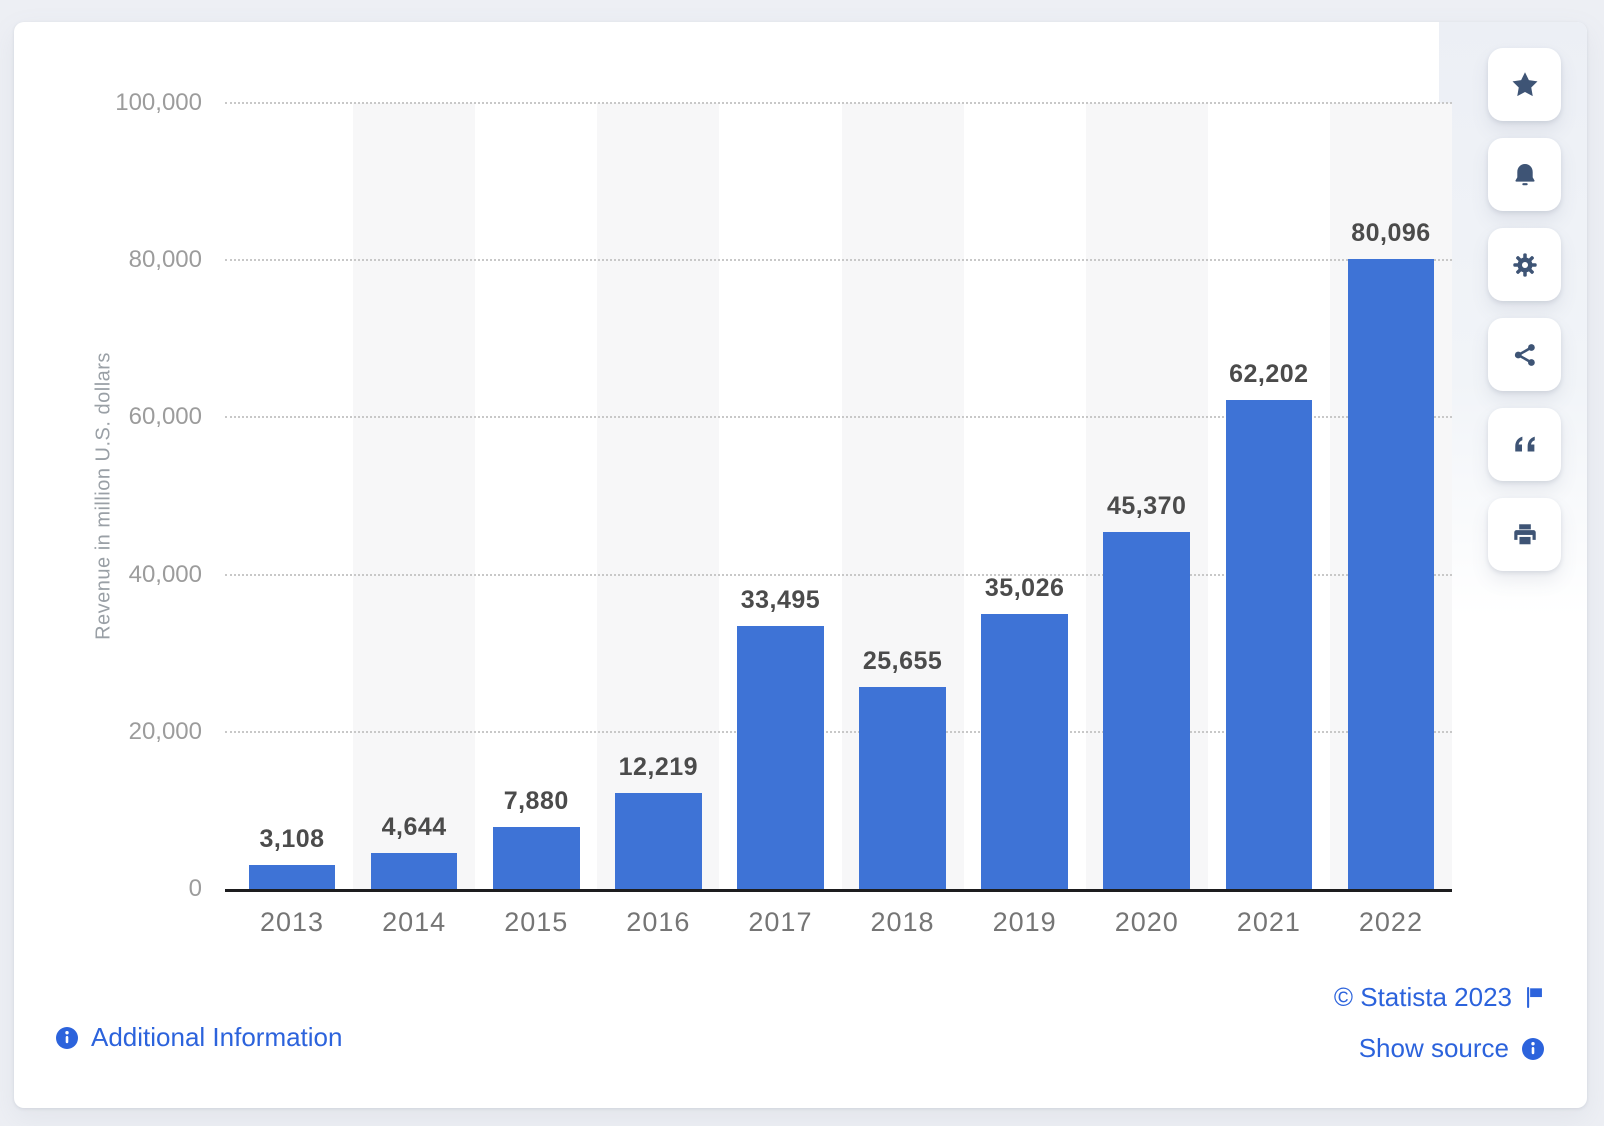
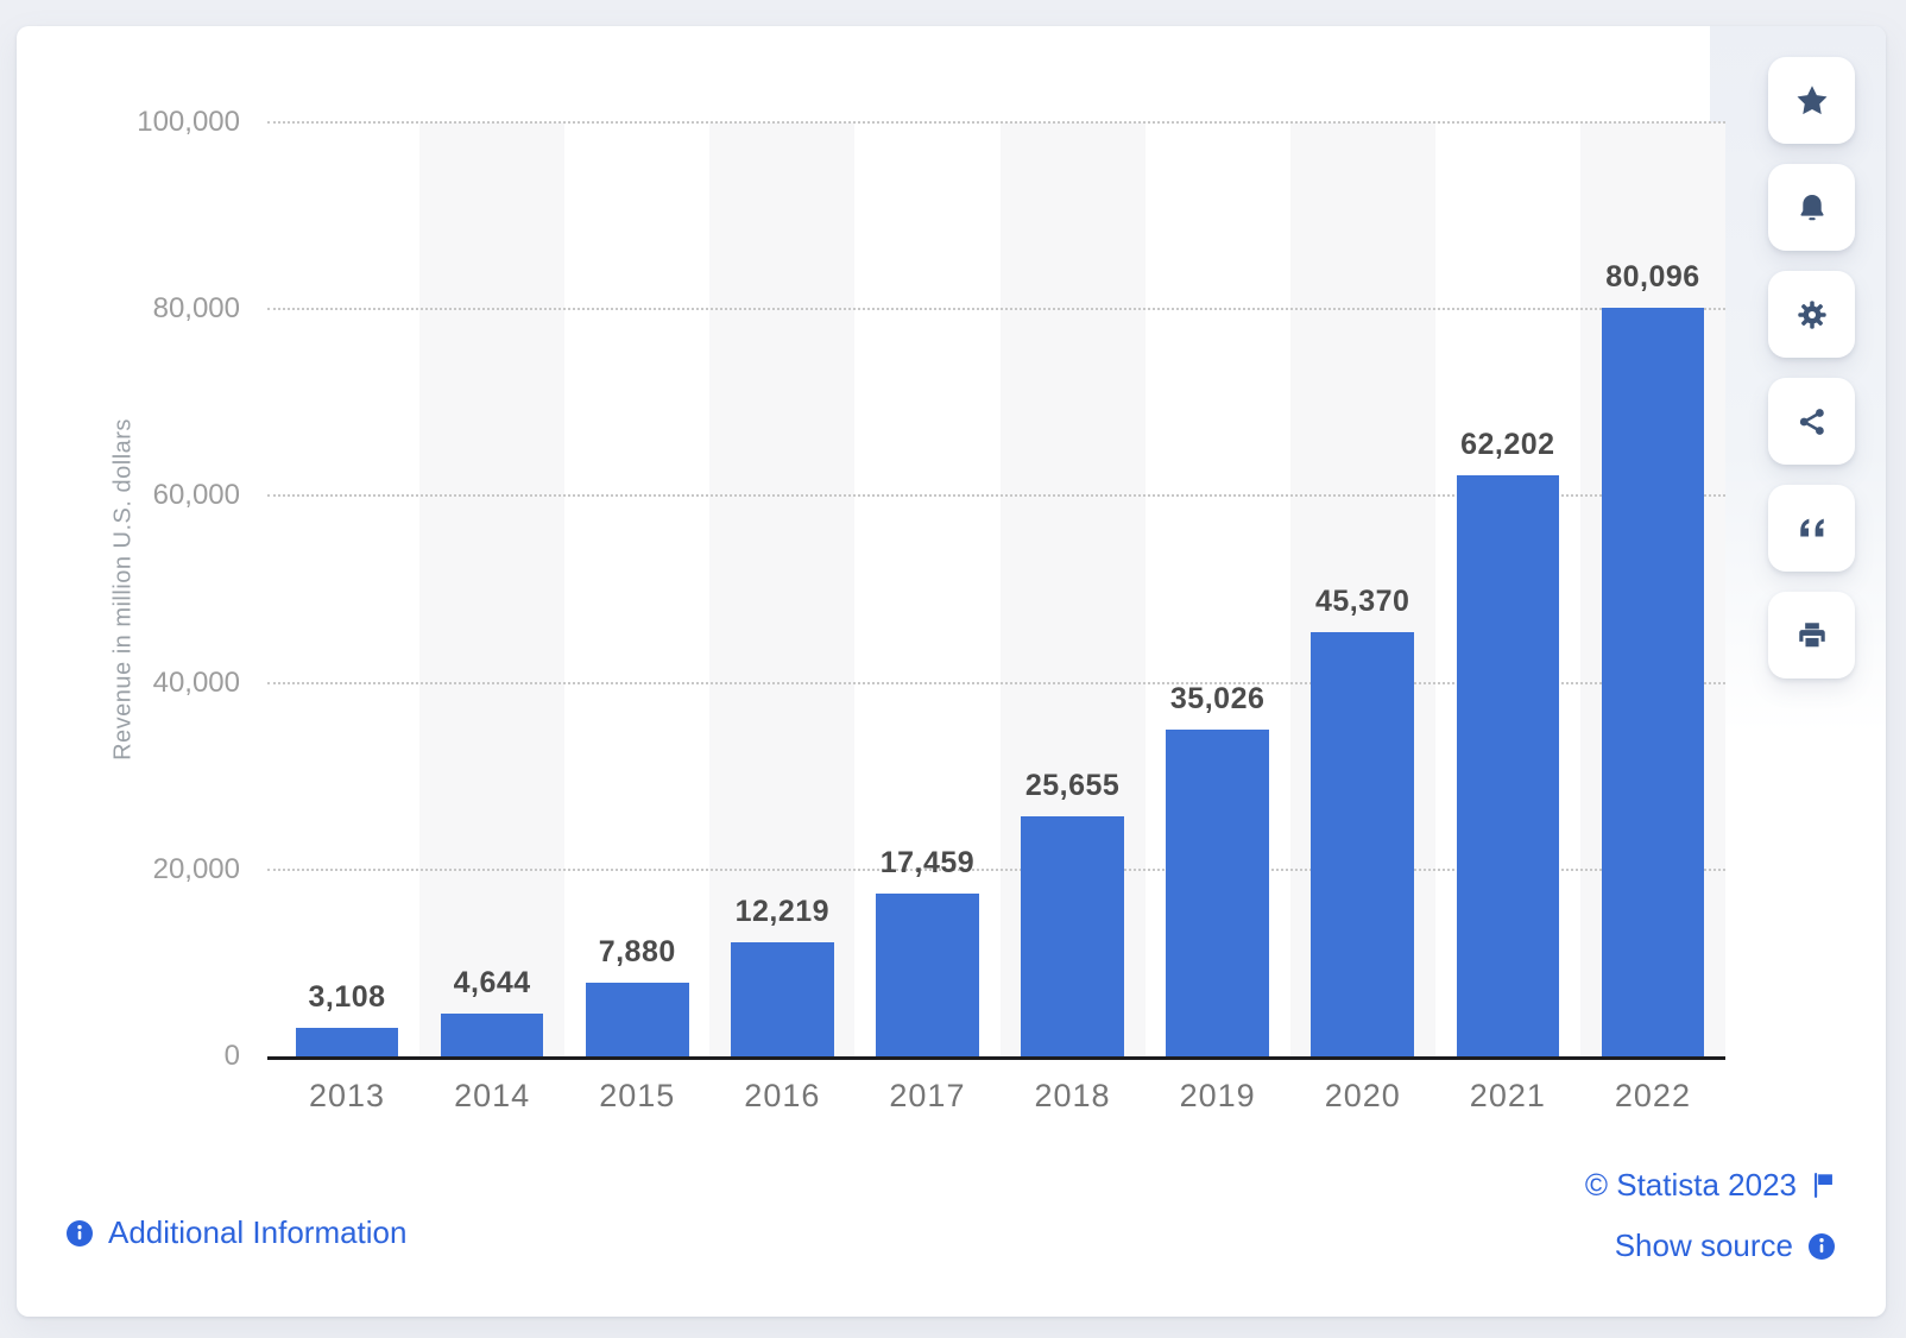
2017: 33,495 -> 17,459
